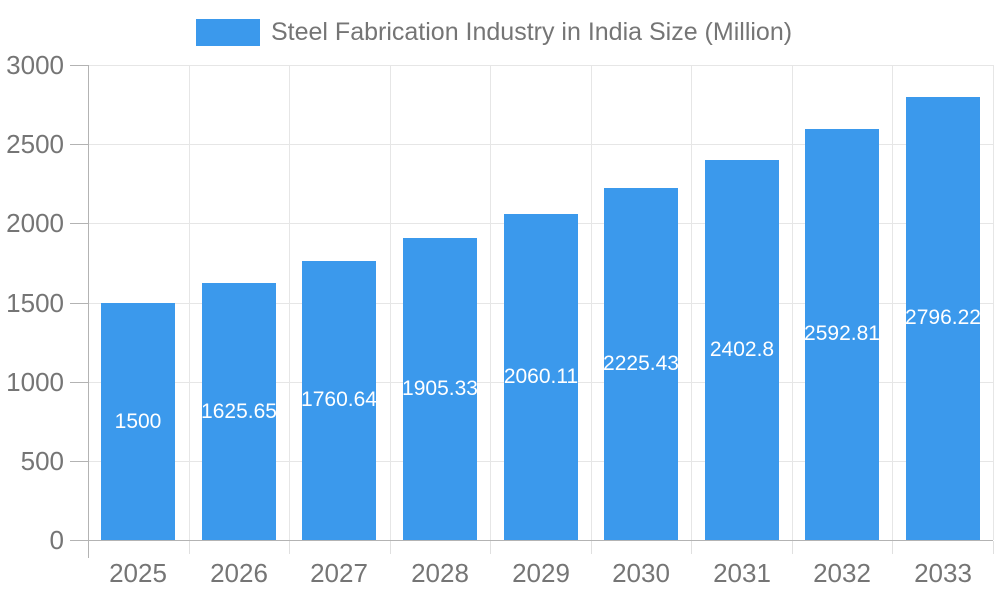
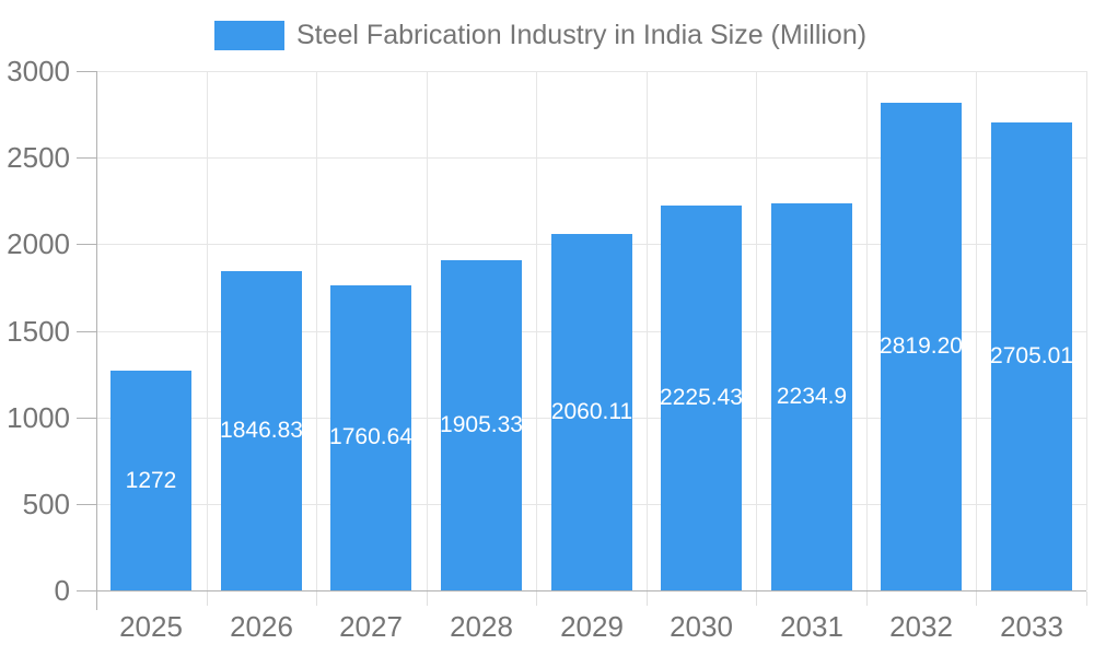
2025: 1500 -> 1272
2026: 1625.65 -> 1846.83
2031: 2402.8 -> 2234.9
2032: 2592.81 -> 2819.20
2033: 2796.22 -> 2705.01
